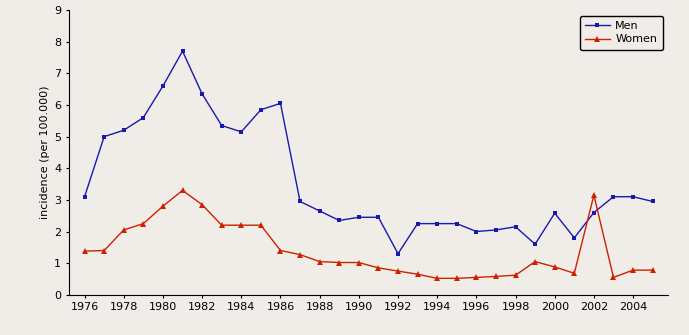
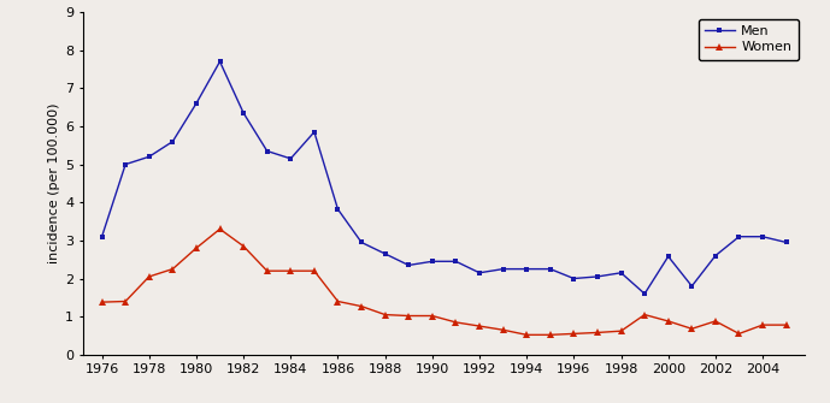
Men/1986: 6.05 -> 3.82
Men/1992: 1.30 -> 2.15
Women/2002: 3.15 -> 0.88
